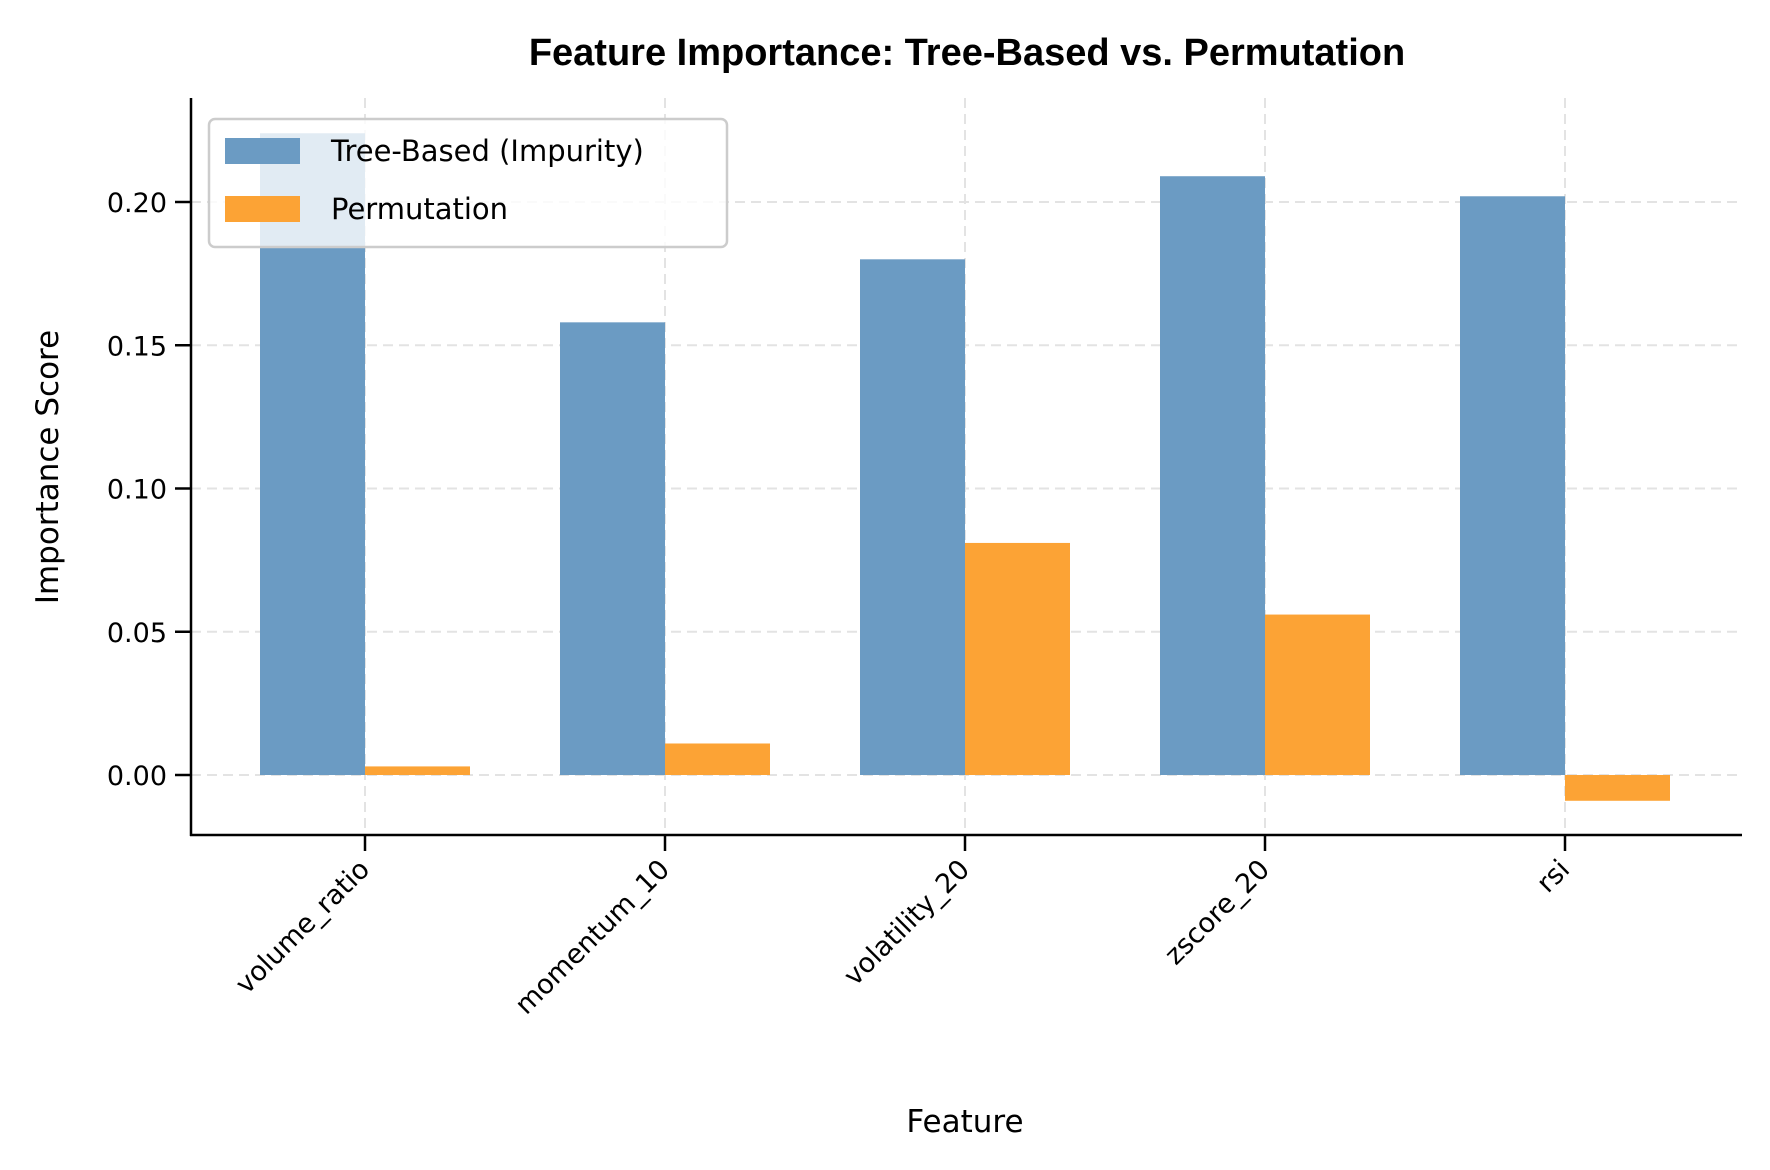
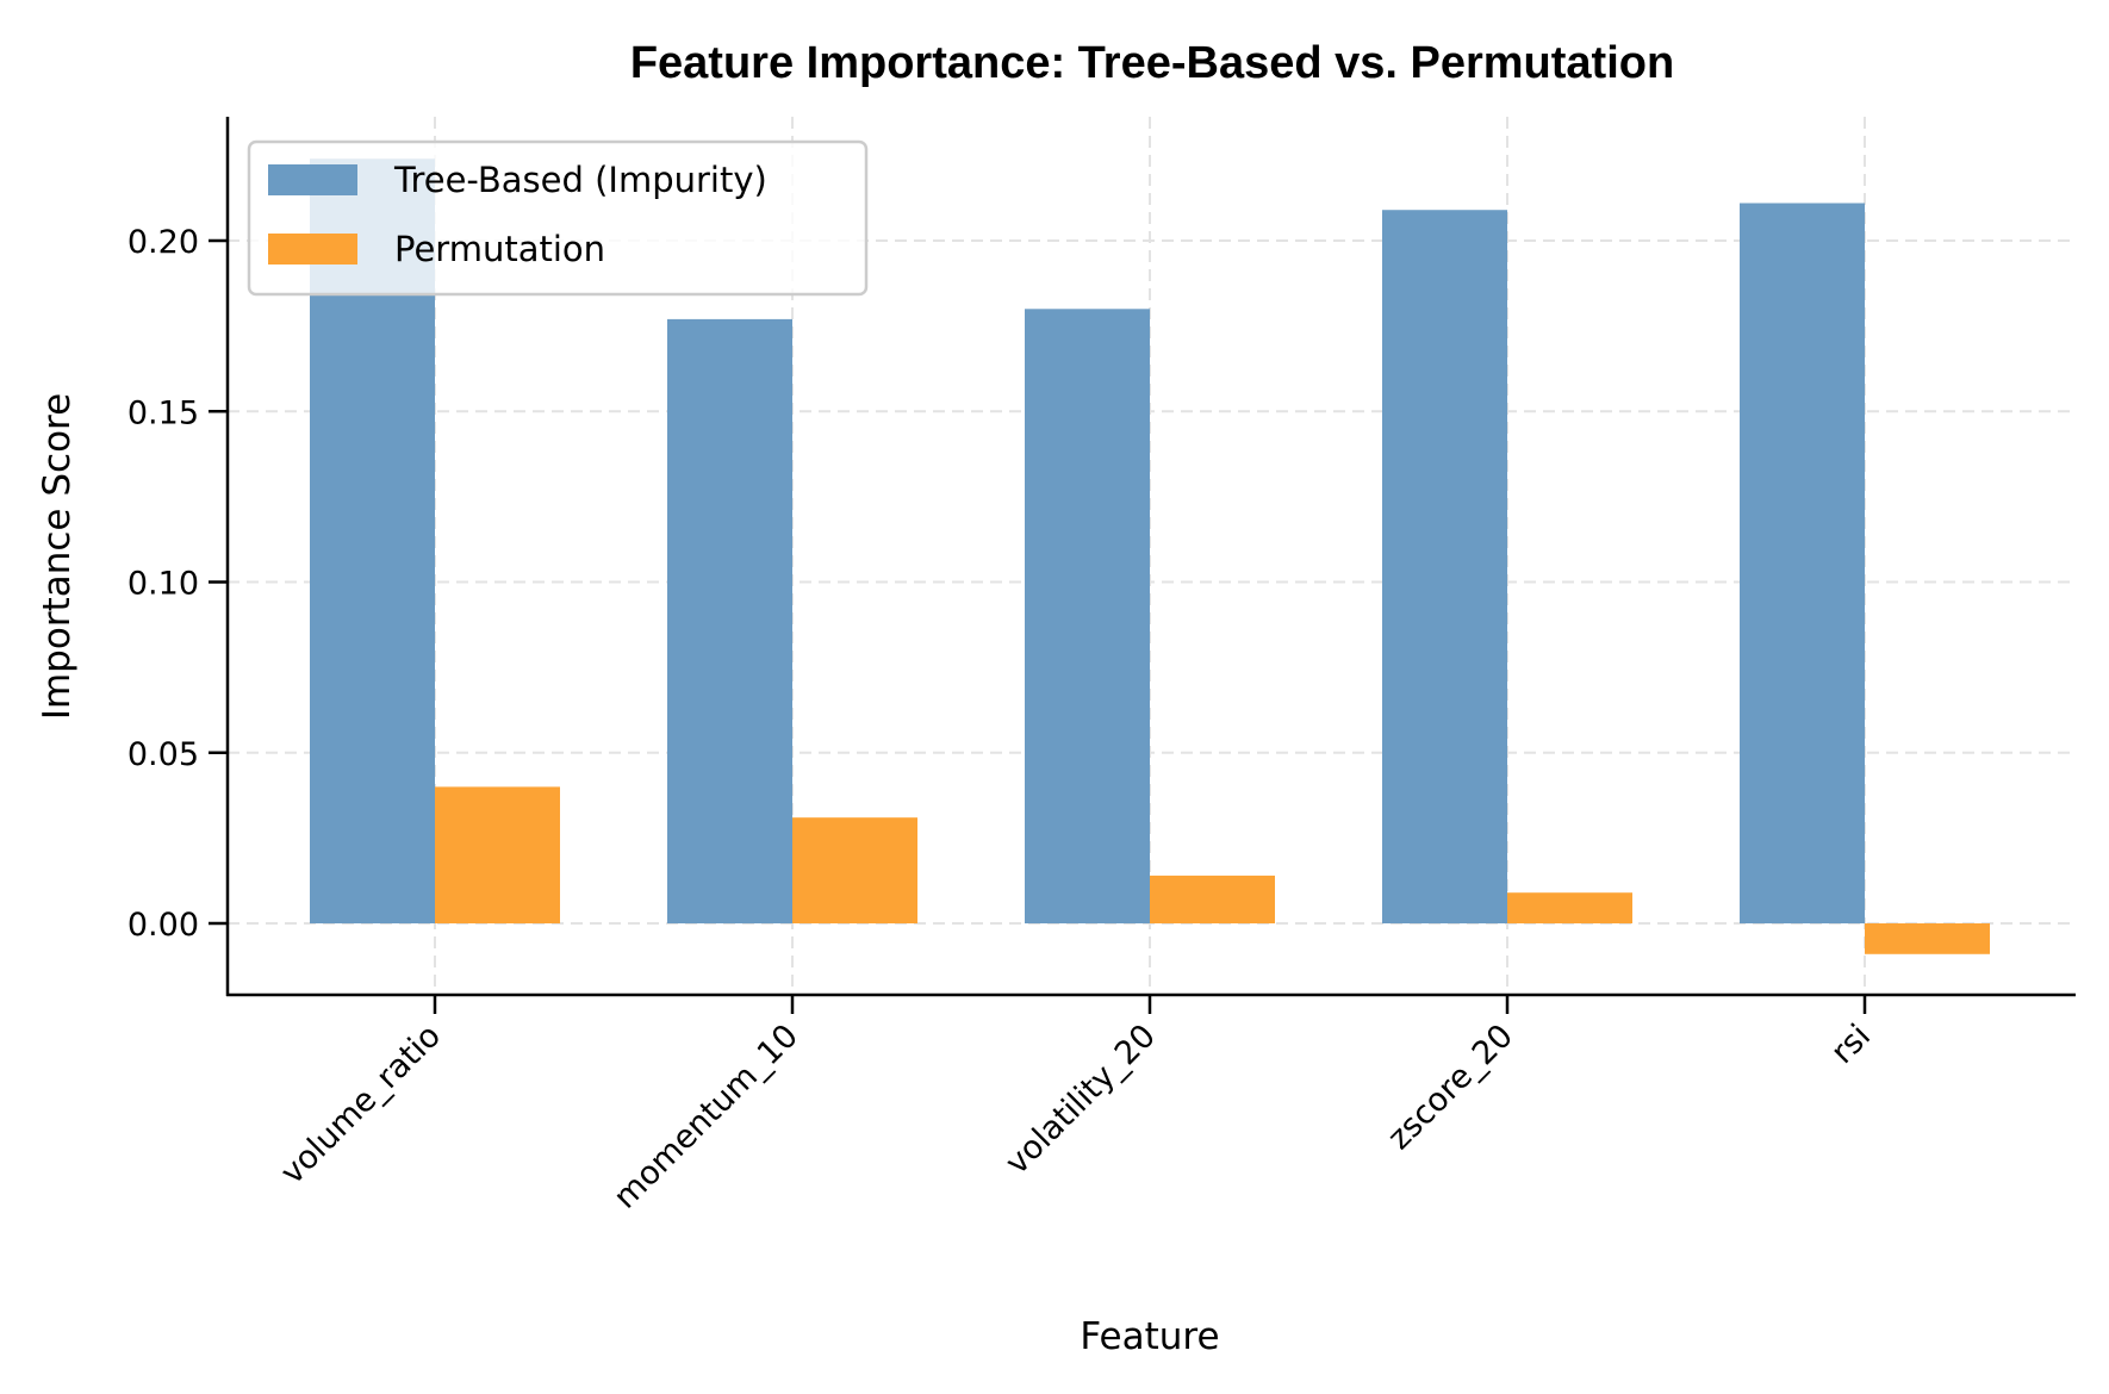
Permutation/volume_ratio: 0.003 -> 0.040
Tree-Based (Impurity)/momentum_10: 0.158 -> 0.177
Permutation/momentum_10: 0.011 -> 0.031
Permutation/volatility_20: 0.081 -> 0.014
Permutation/zscore_20: 0.056 -> 0.009
Tree-Based (Impurity)/rsi: 0.202 -> 0.211
